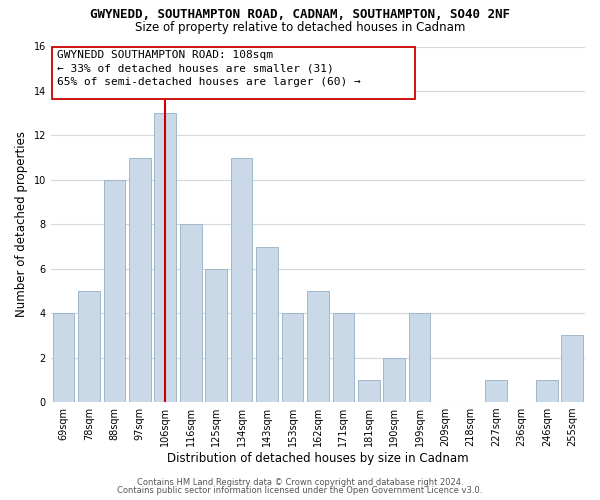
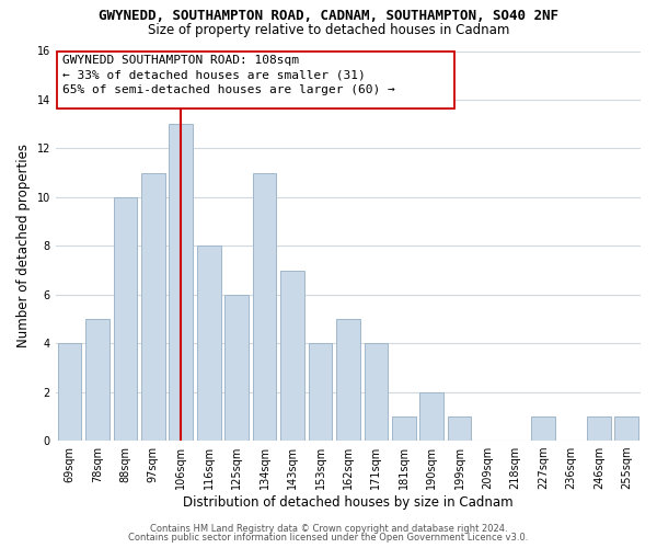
199sqm: 4 -> 1
255sqm: 3 -> 1
